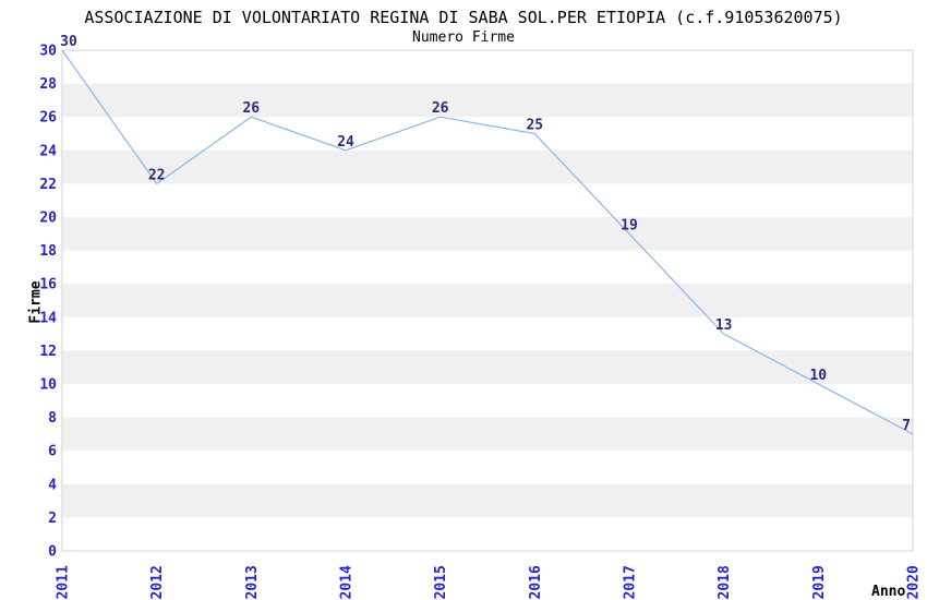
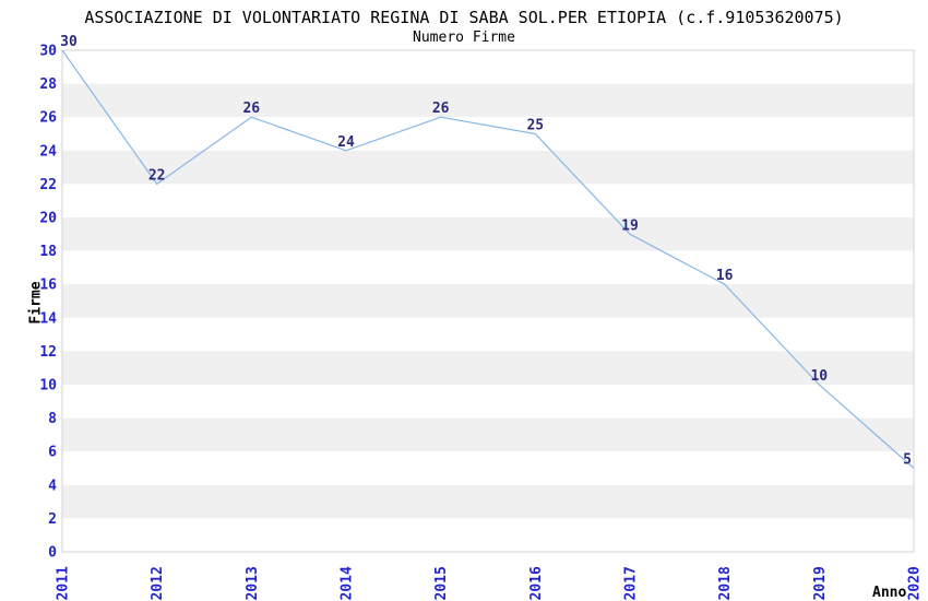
2018: 13 -> 16
2020: 7 -> 5
